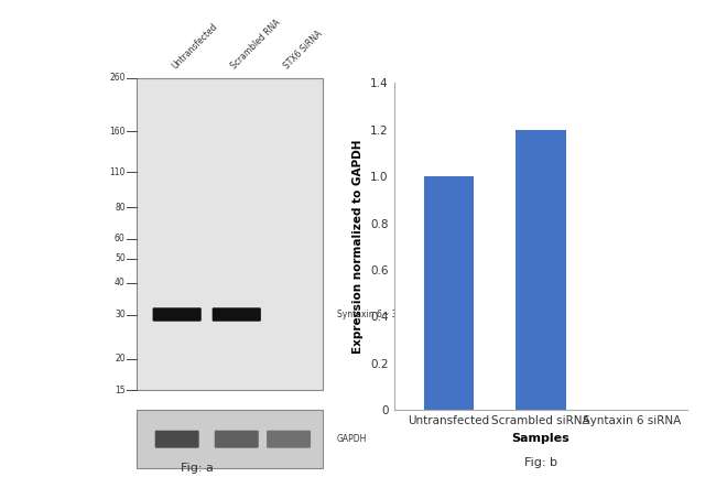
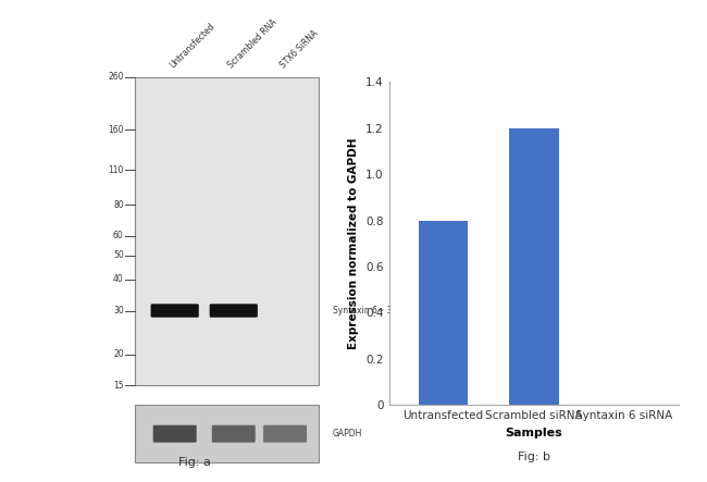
Untransfected: 1.0 -> 0.8
